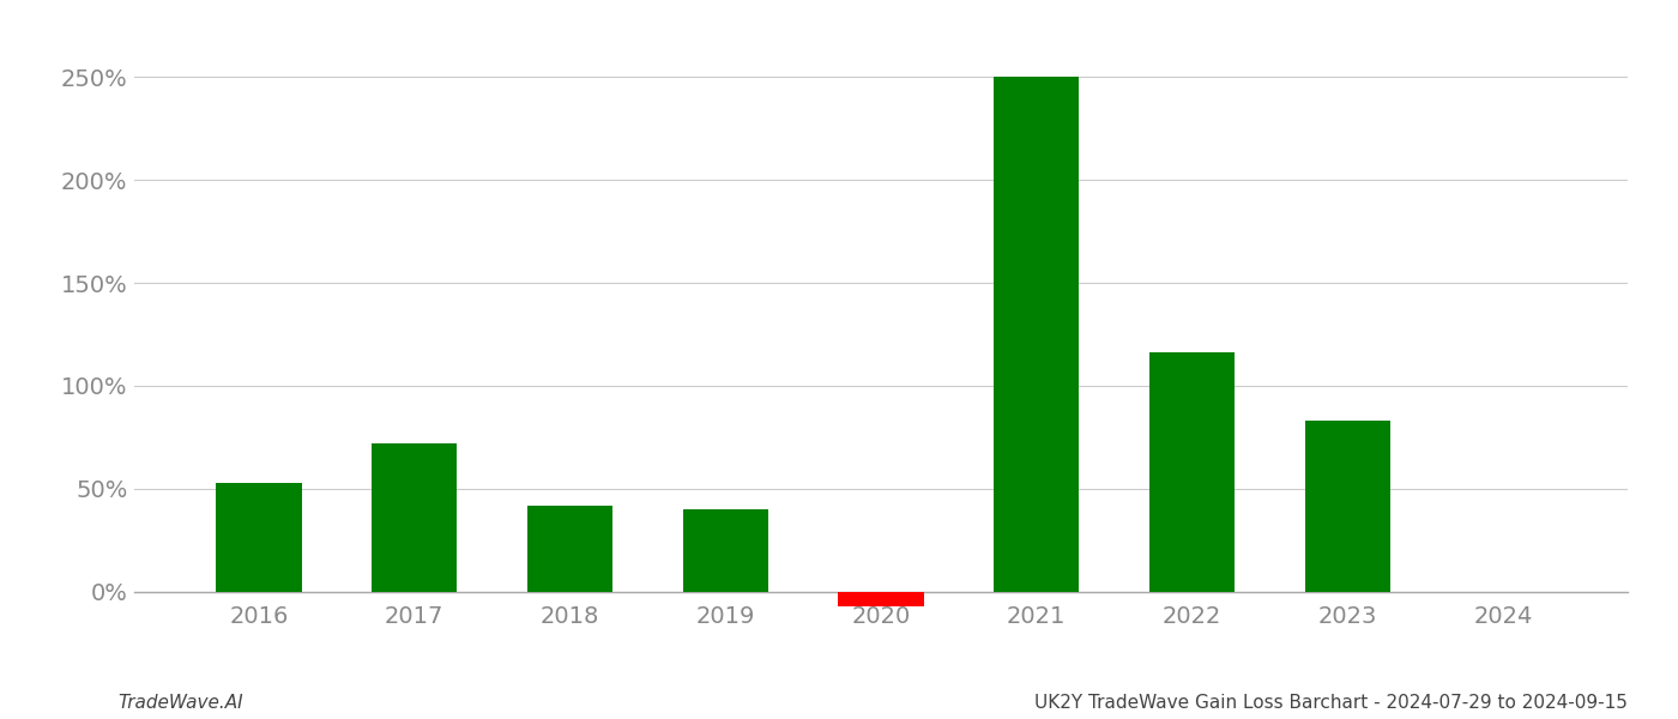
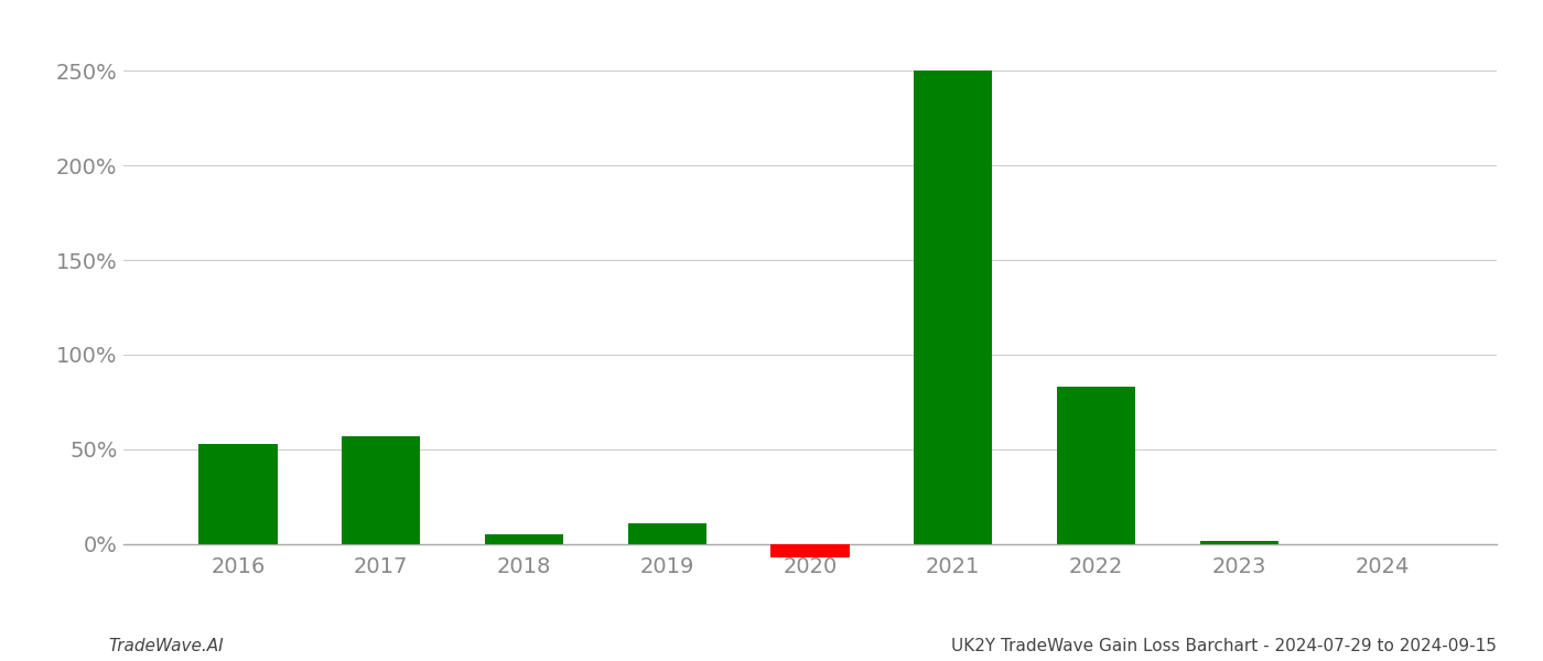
2017: 72% -> 57%
2018: 42% -> 5%
2019: 40% -> 11%
2022: 116% -> 83%
2023: 83% -> 2%
